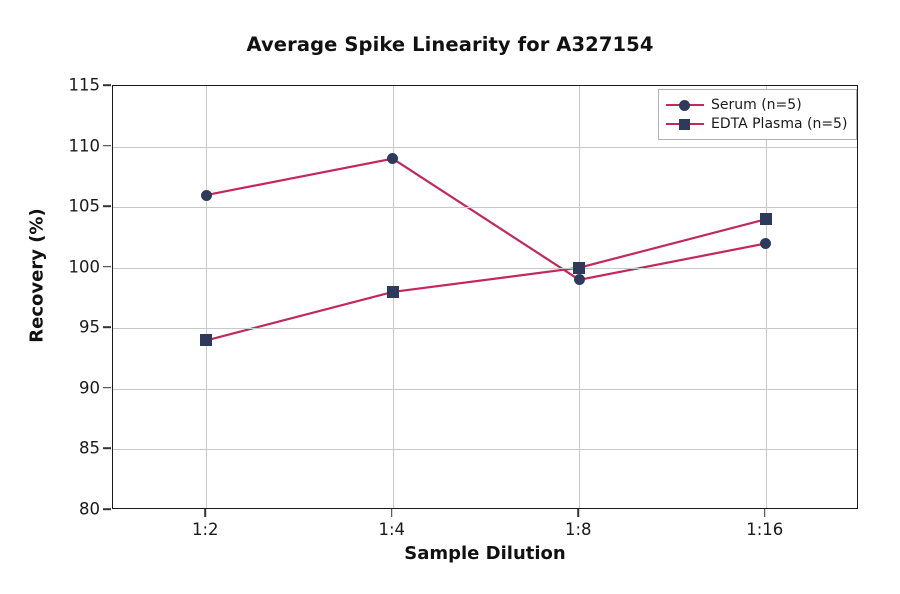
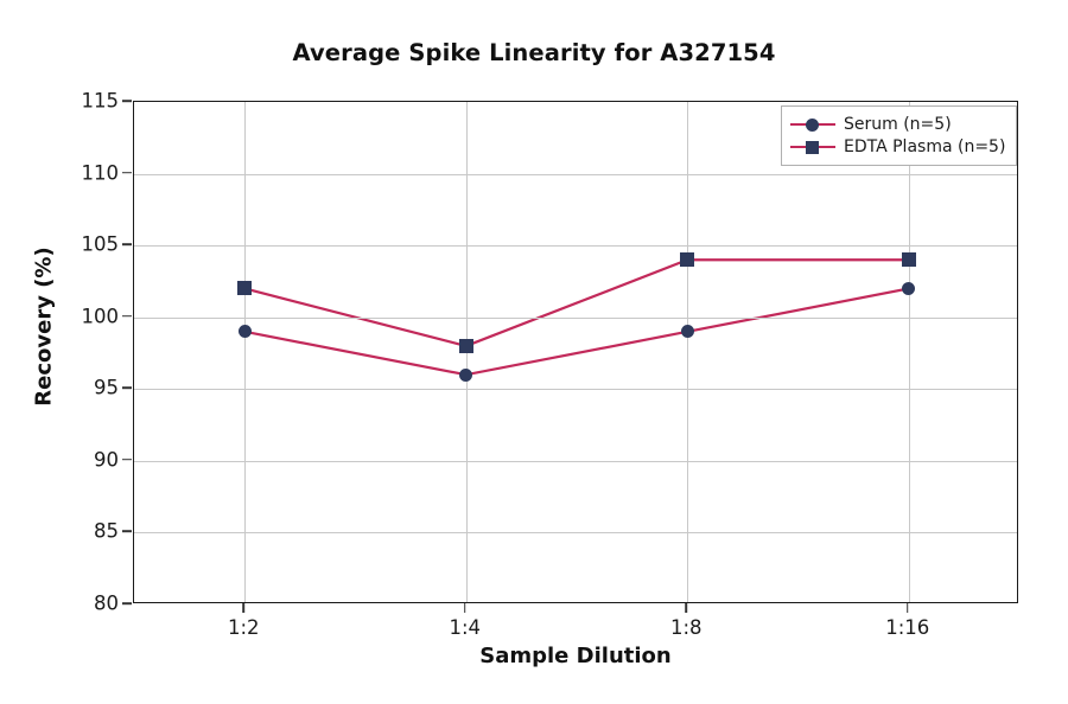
Serum (n=5)/1:2: 106 -> 99
EDTA Plasma (n=5)/1:2: 94 -> 102
Serum (n=5)/1:4: 109 -> 96
EDTA Plasma (n=5)/1:8: 100 -> 104
